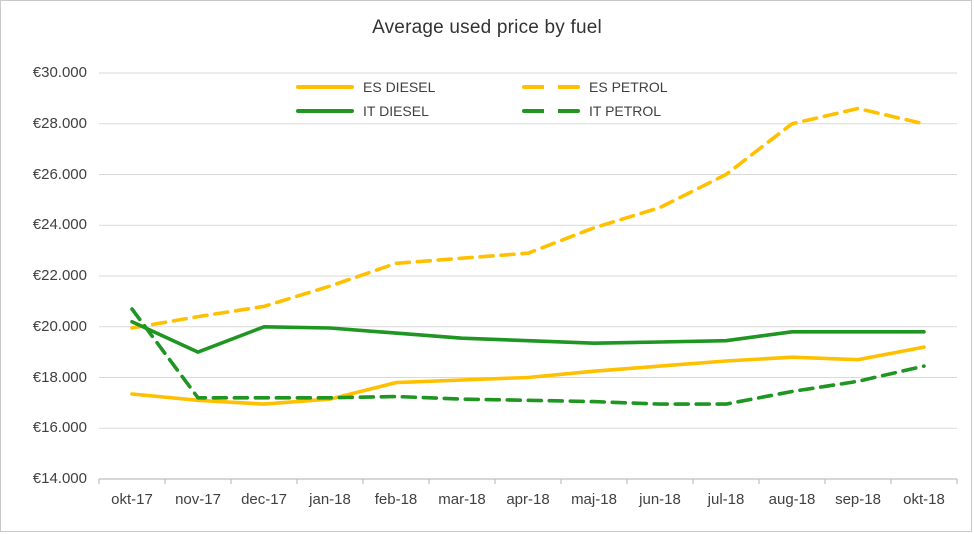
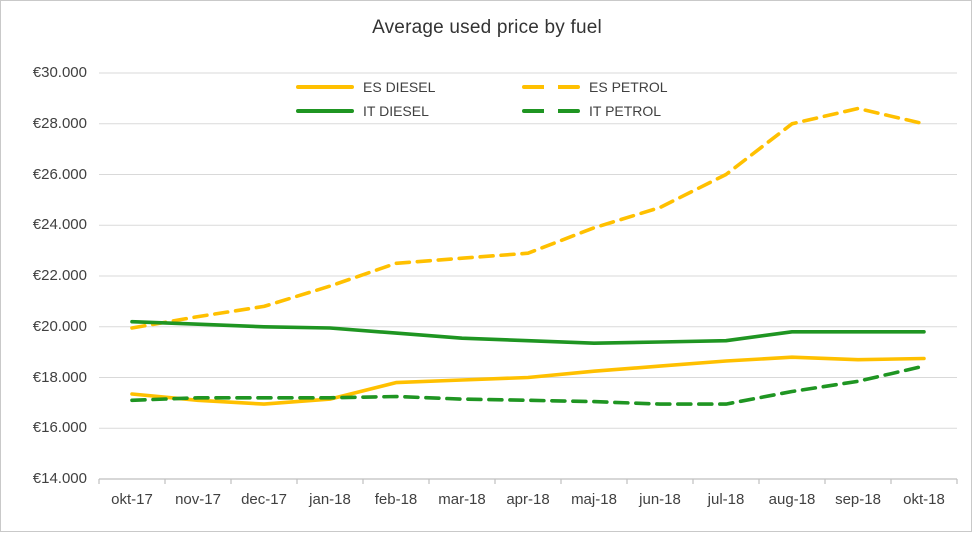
IT PETROL/okt-17: €20700 -> €17100
IT DIESEL/nov-17: €19000 -> €20100
ES DIESEL/okt-18: €19200 -> €18800
